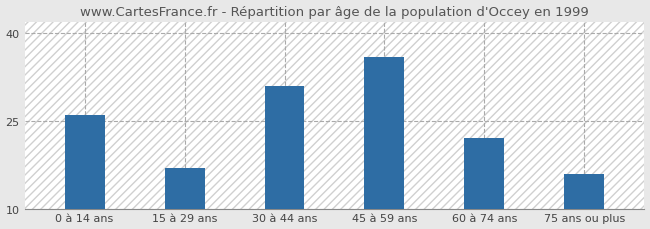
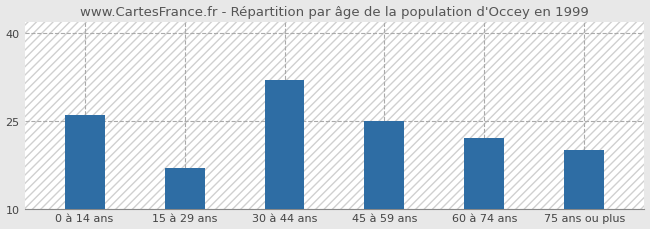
30 à 44 ans: 31 -> 32
45 à 59 ans: 36 -> 25
75 ans ou plus: 16 -> 20
